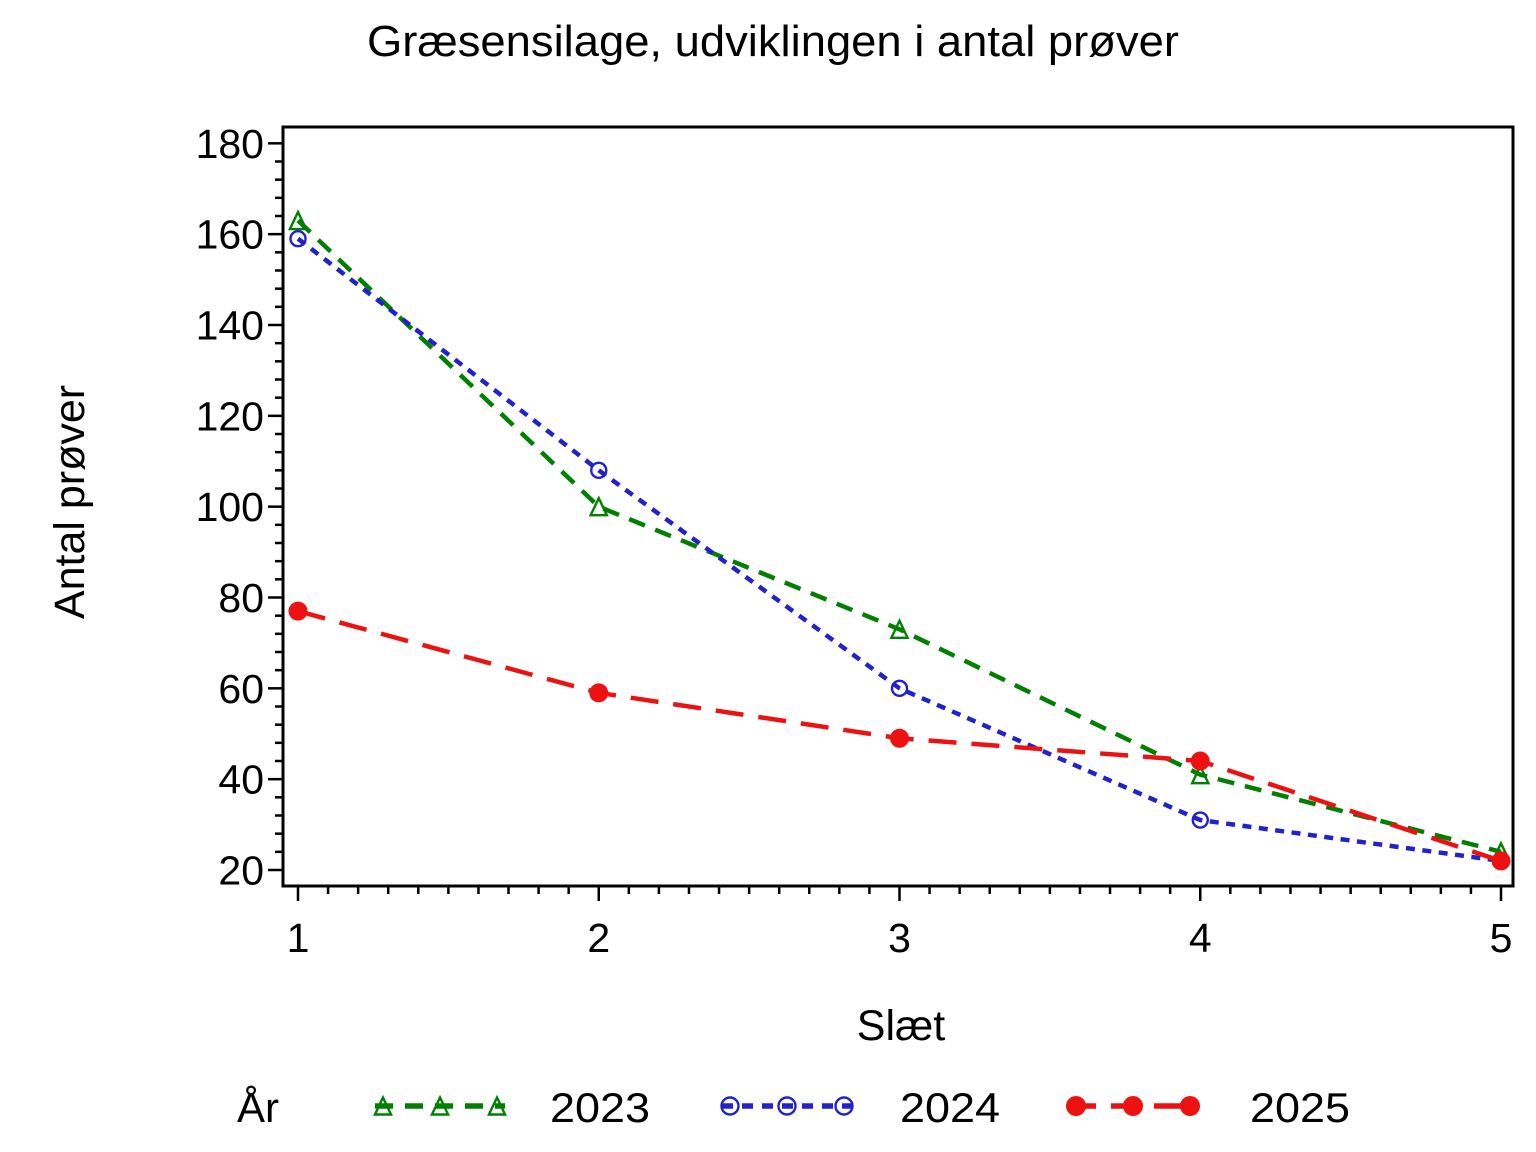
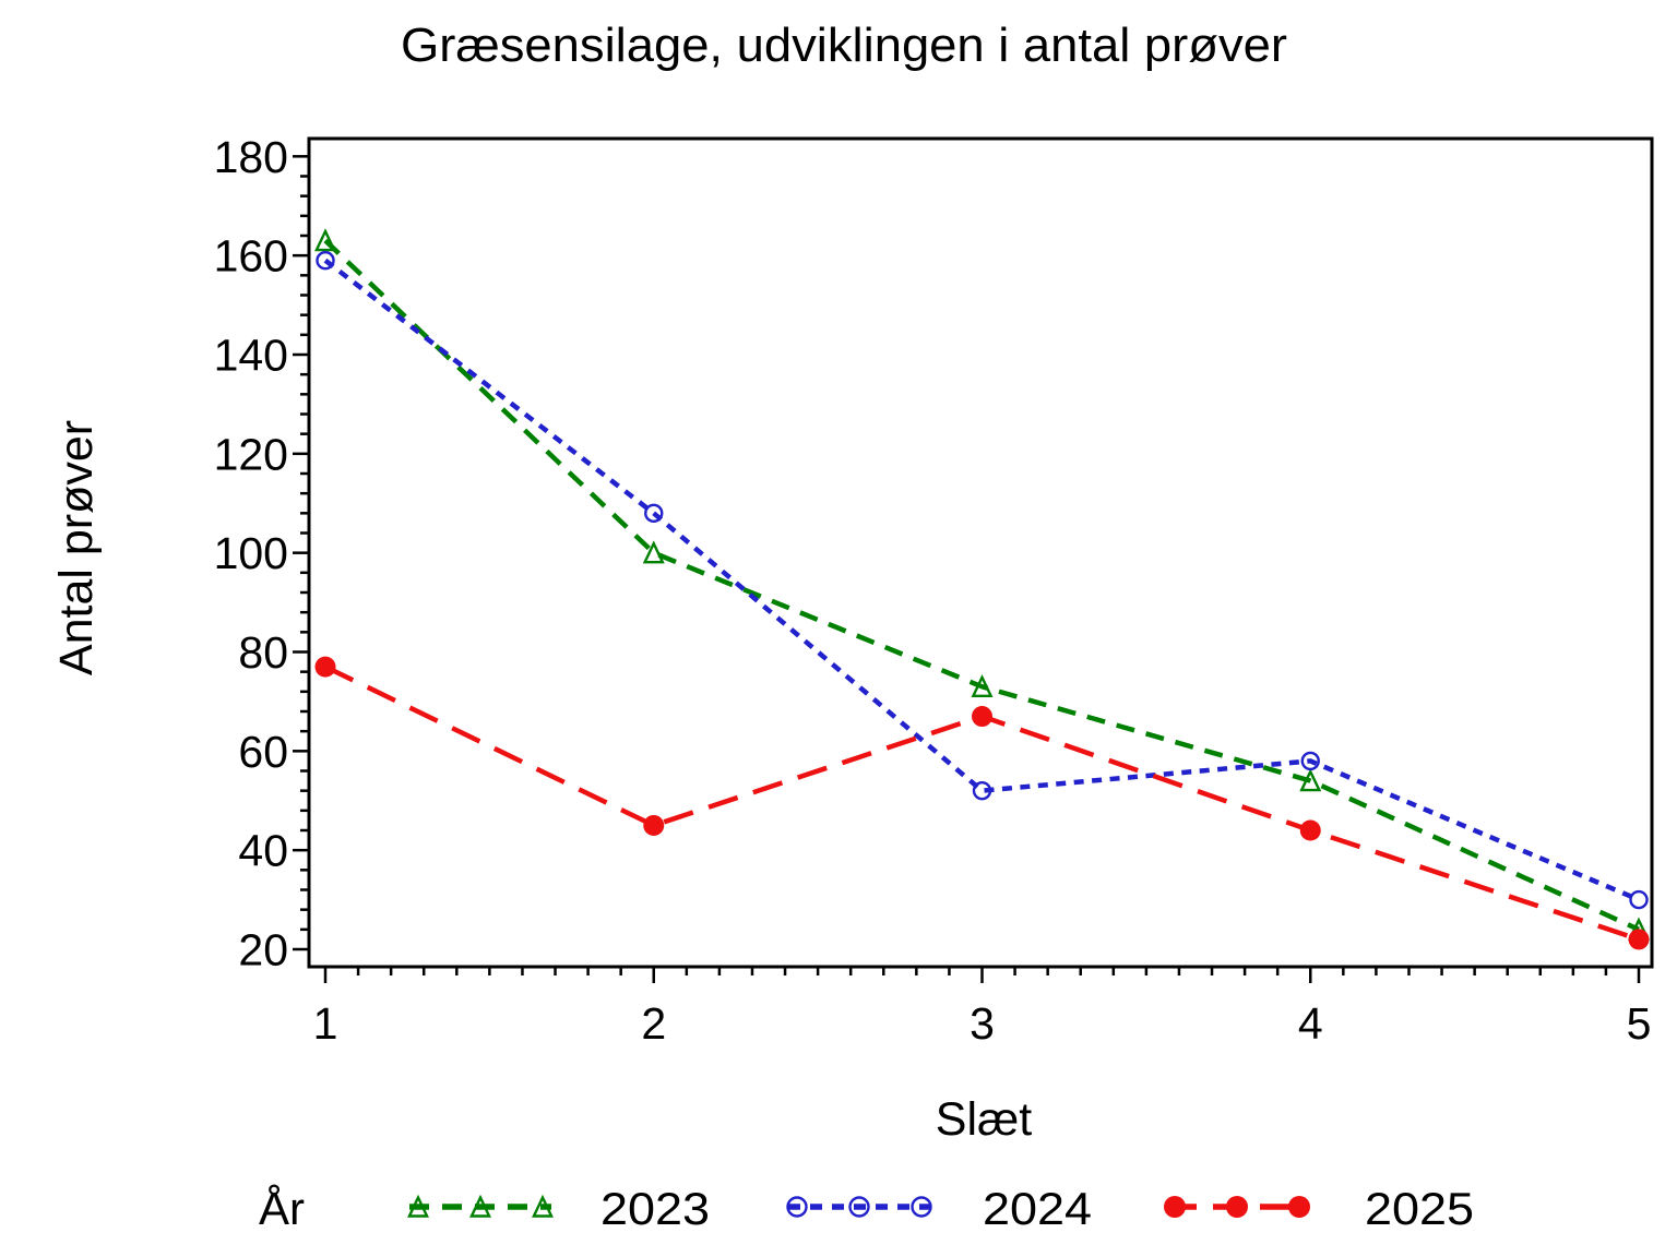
2025/2: 59 -> 45
2024/3: 60 -> 52
2025/3: 49 -> 67
2023/4: 41 -> 54
2024/4: 31 -> 58
2024/5: 22 -> 30
